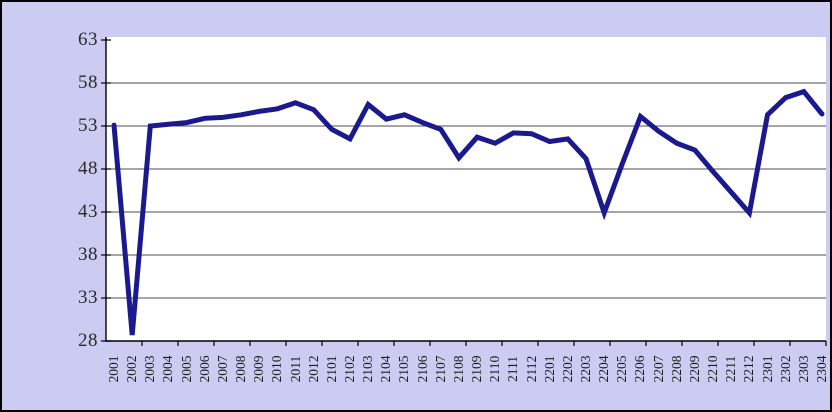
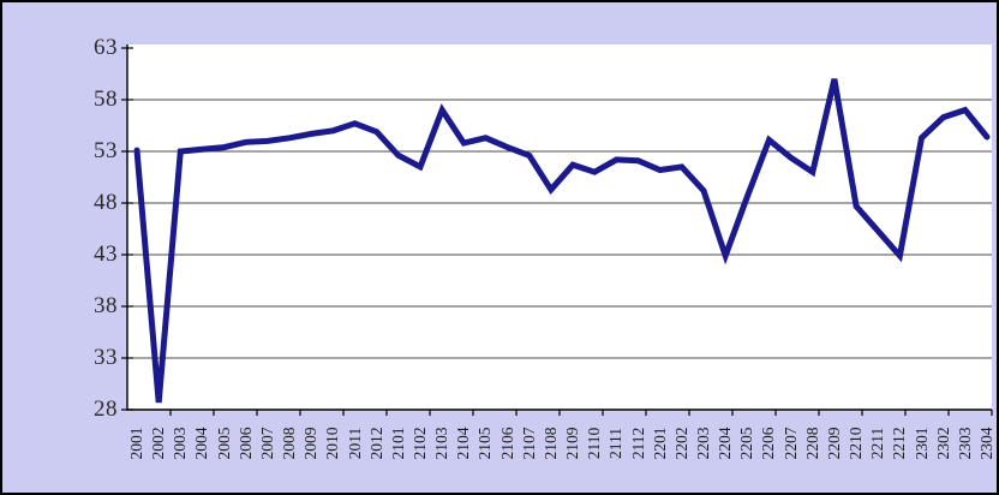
2103: 56 -> 57
2209: 50 -> 60
